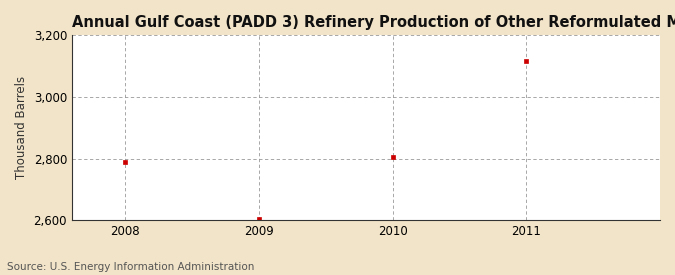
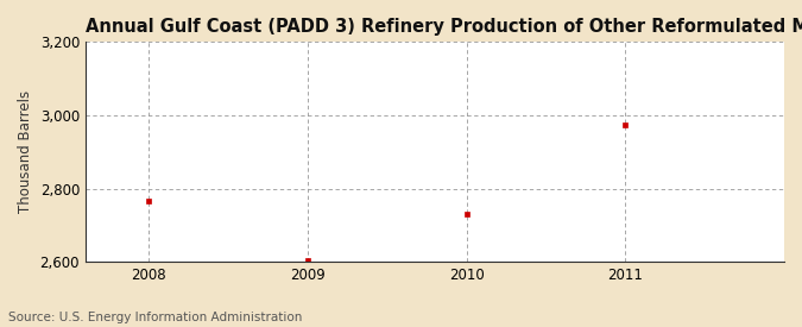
2008: 2,790 -> 2,765
2010: 2,806 -> 2,730
2011: 3,118 -> 2,975
